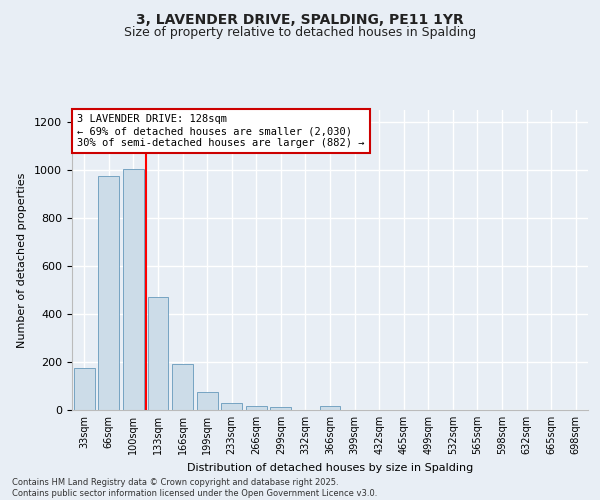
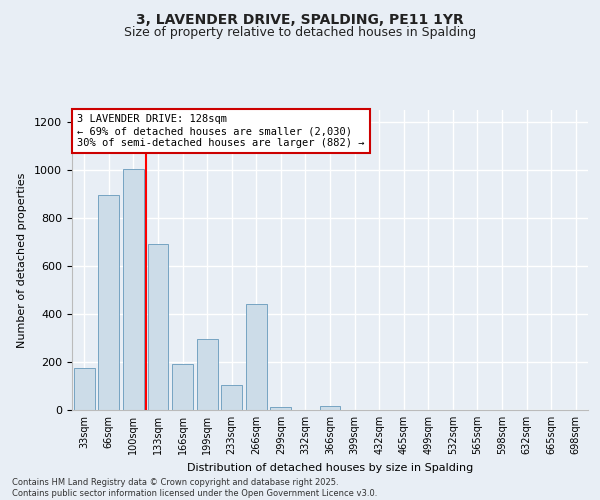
66sqm: 975 -> 895
133sqm: 470 -> 690
199sqm: 75 -> 295
233sqm: 28 -> 105
266sqm: 18 -> 440
